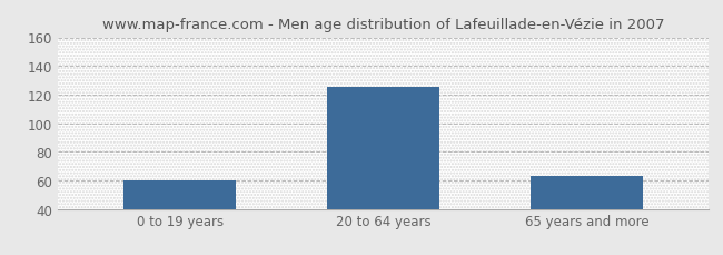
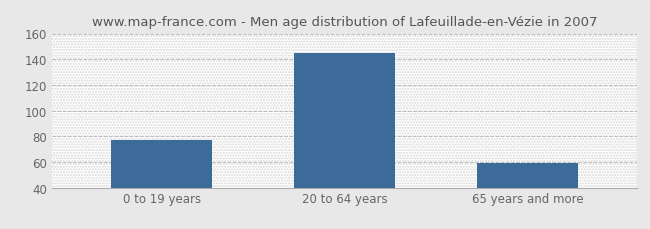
0 to 19 years: 60 -> 77
20 to 64 years: 125 -> 145
65 years and more: 63 -> 59
